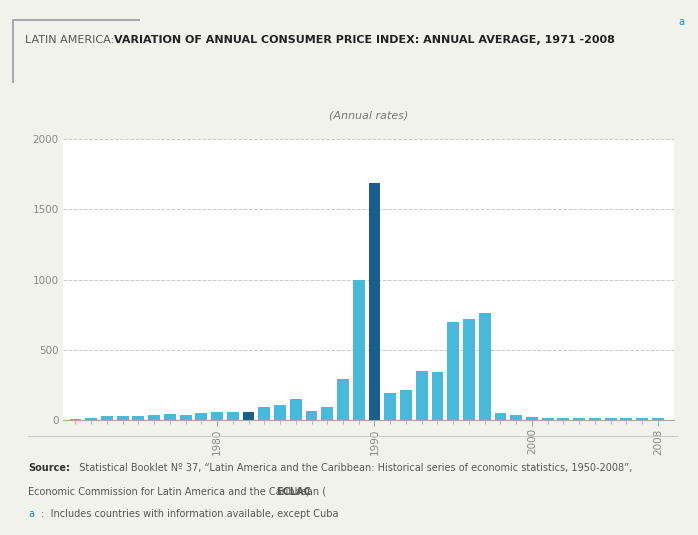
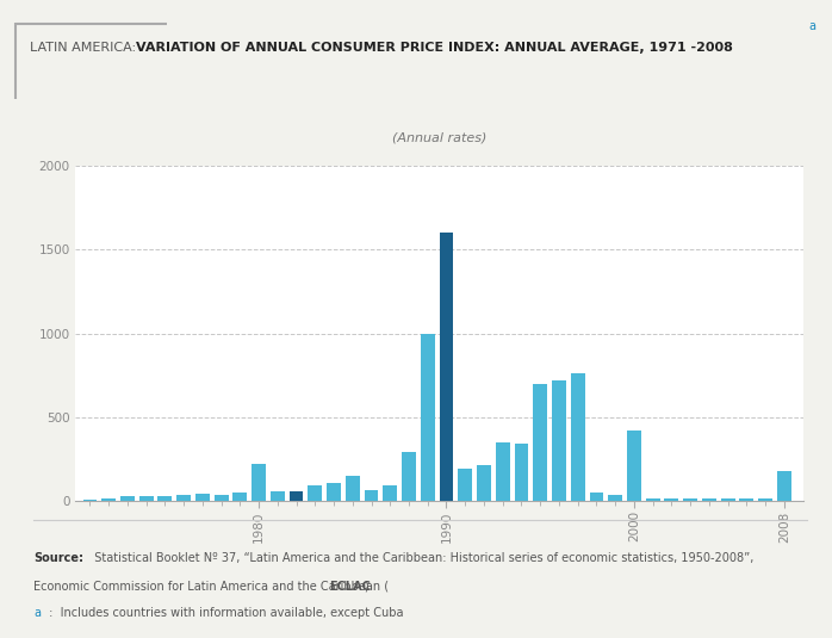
1980: 60 -> 220
1990: 1690 -> 1600
2000: 20 -> 420
2008: 10 -> 180
